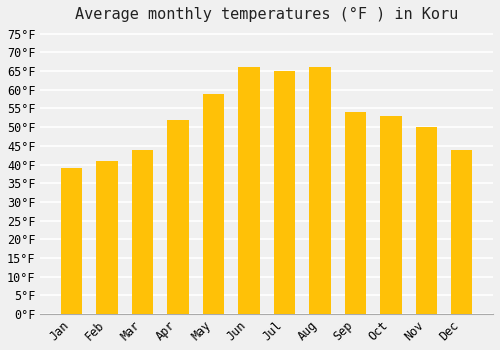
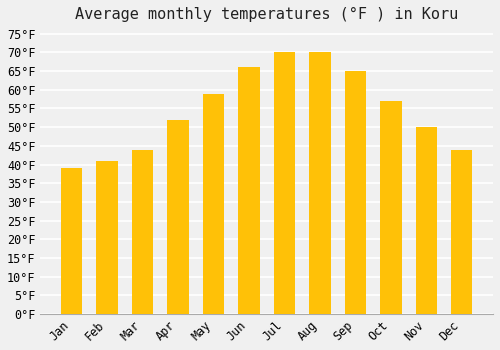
Jul: 65°F -> 70°F
Aug: 66°F -> 70°F
Sep: 54°F -> 65°F
Oct: 53°F -> 57°F
